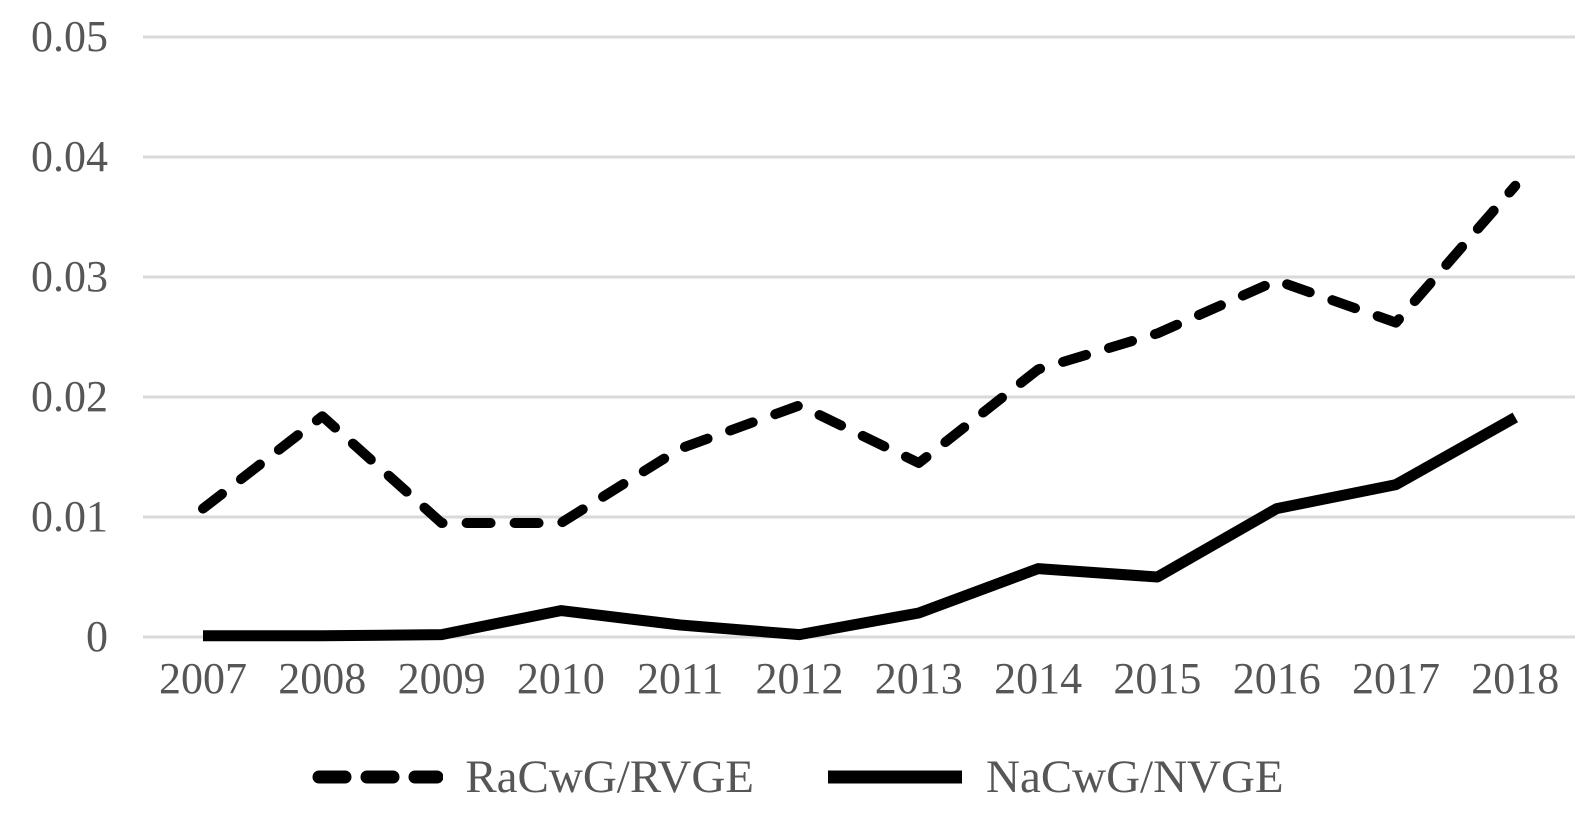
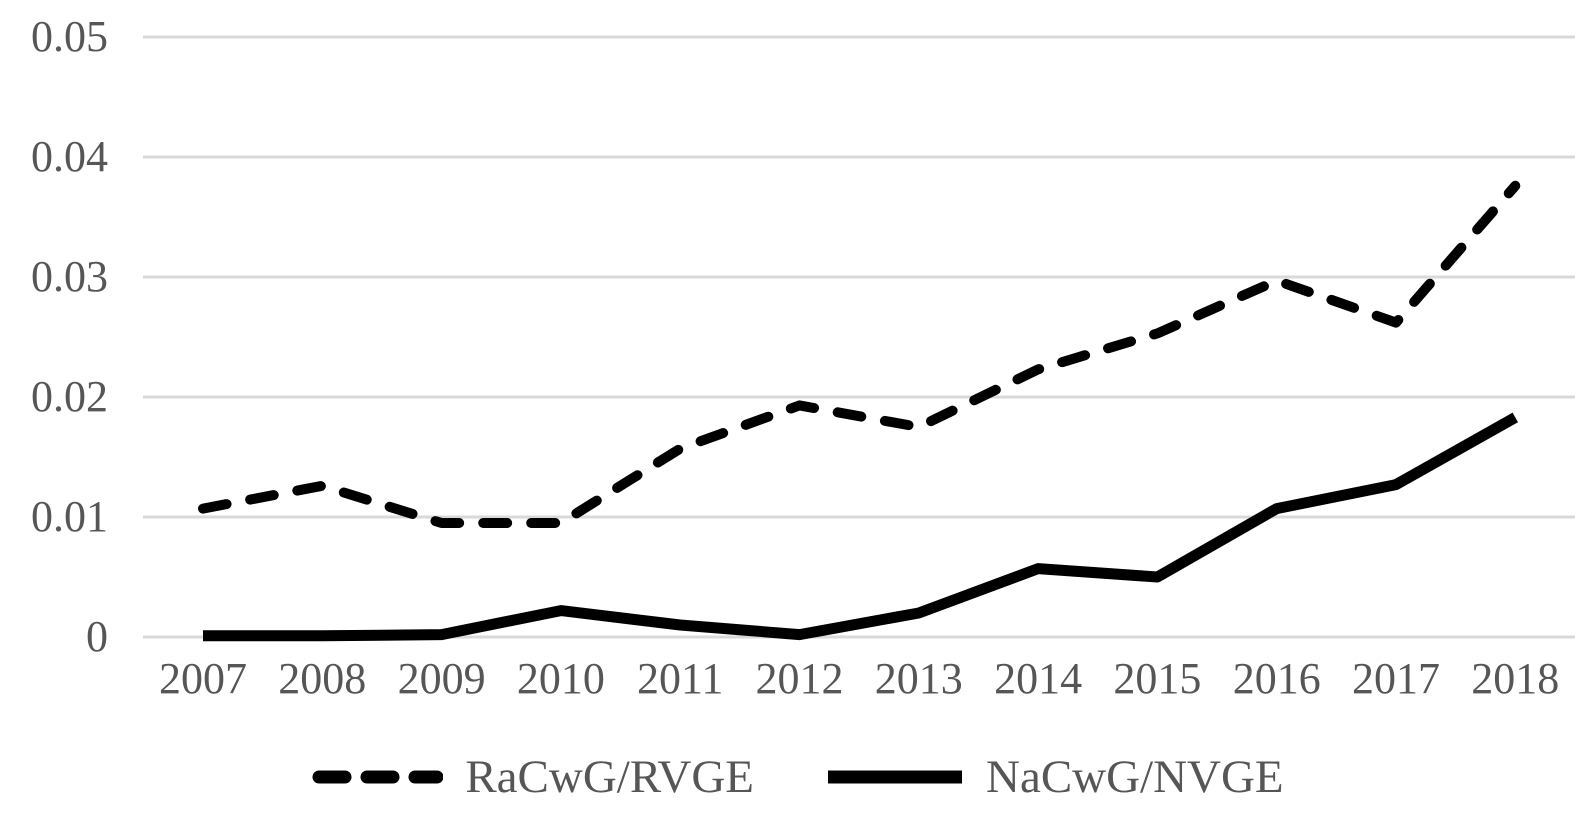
RaCwG/RVGE/2008: 0.0184 -> 0.0126
RaCwG/RVGE/2013: 0.0145 -> 0.0175
